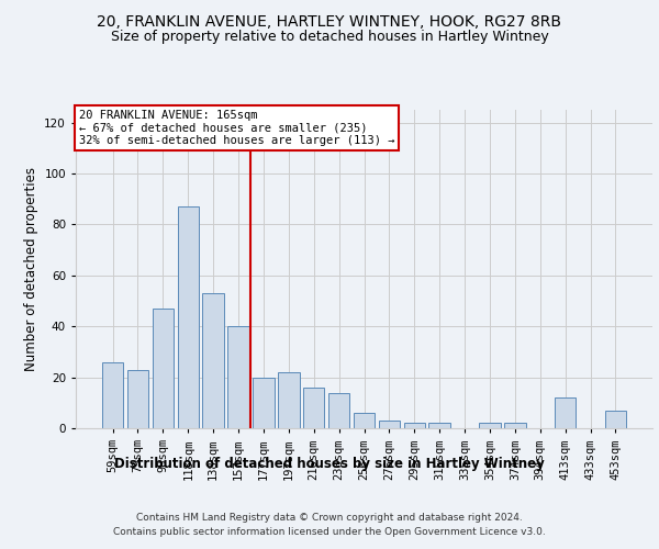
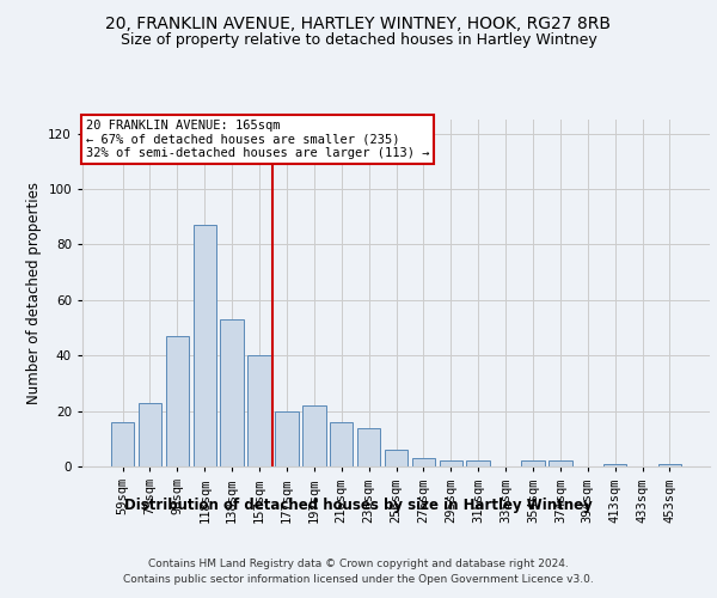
59sqm: 26 -> 16
413sqm: 12 -> 1
453sqm: 7 -> 1
